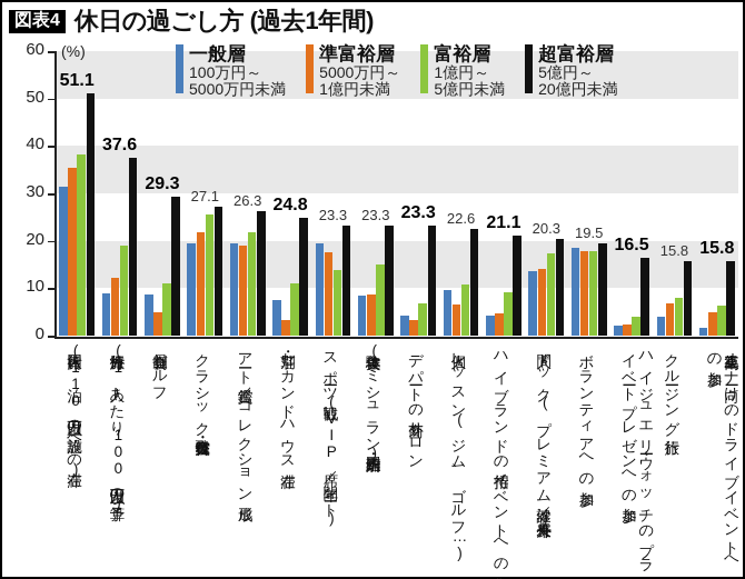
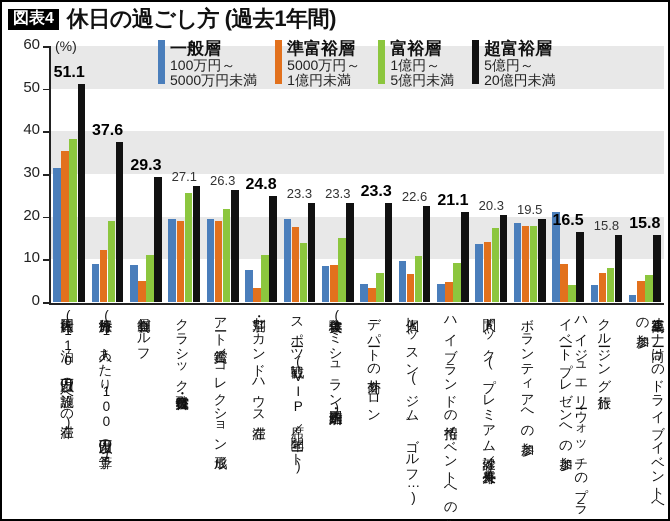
準富裕層/クラシック・舞台・歌舞伎鑑賞: 22 -> 19
一般層/ハイジュエリー・ウォッチのプライベートプレゼンへの参加: 2 -> 21
準富裕層/ハイジュエリー・ウォッチのプライベートプレゼンへの参加: 2 -> 9
